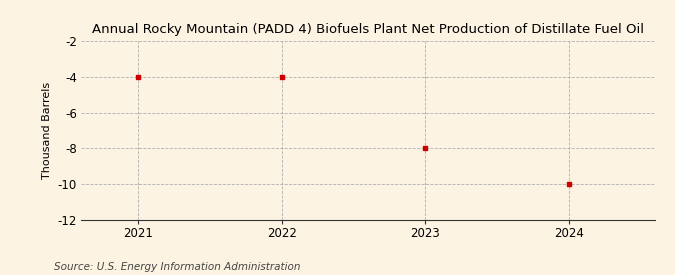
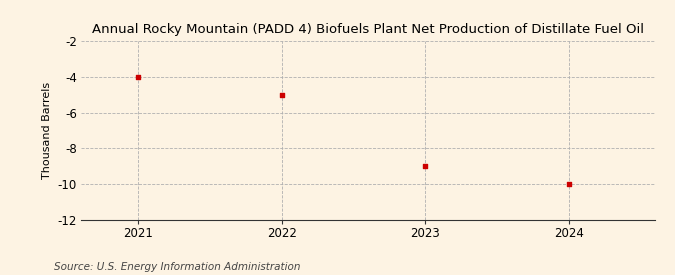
2022: -4 -> -5
2023: -8 -> -9
